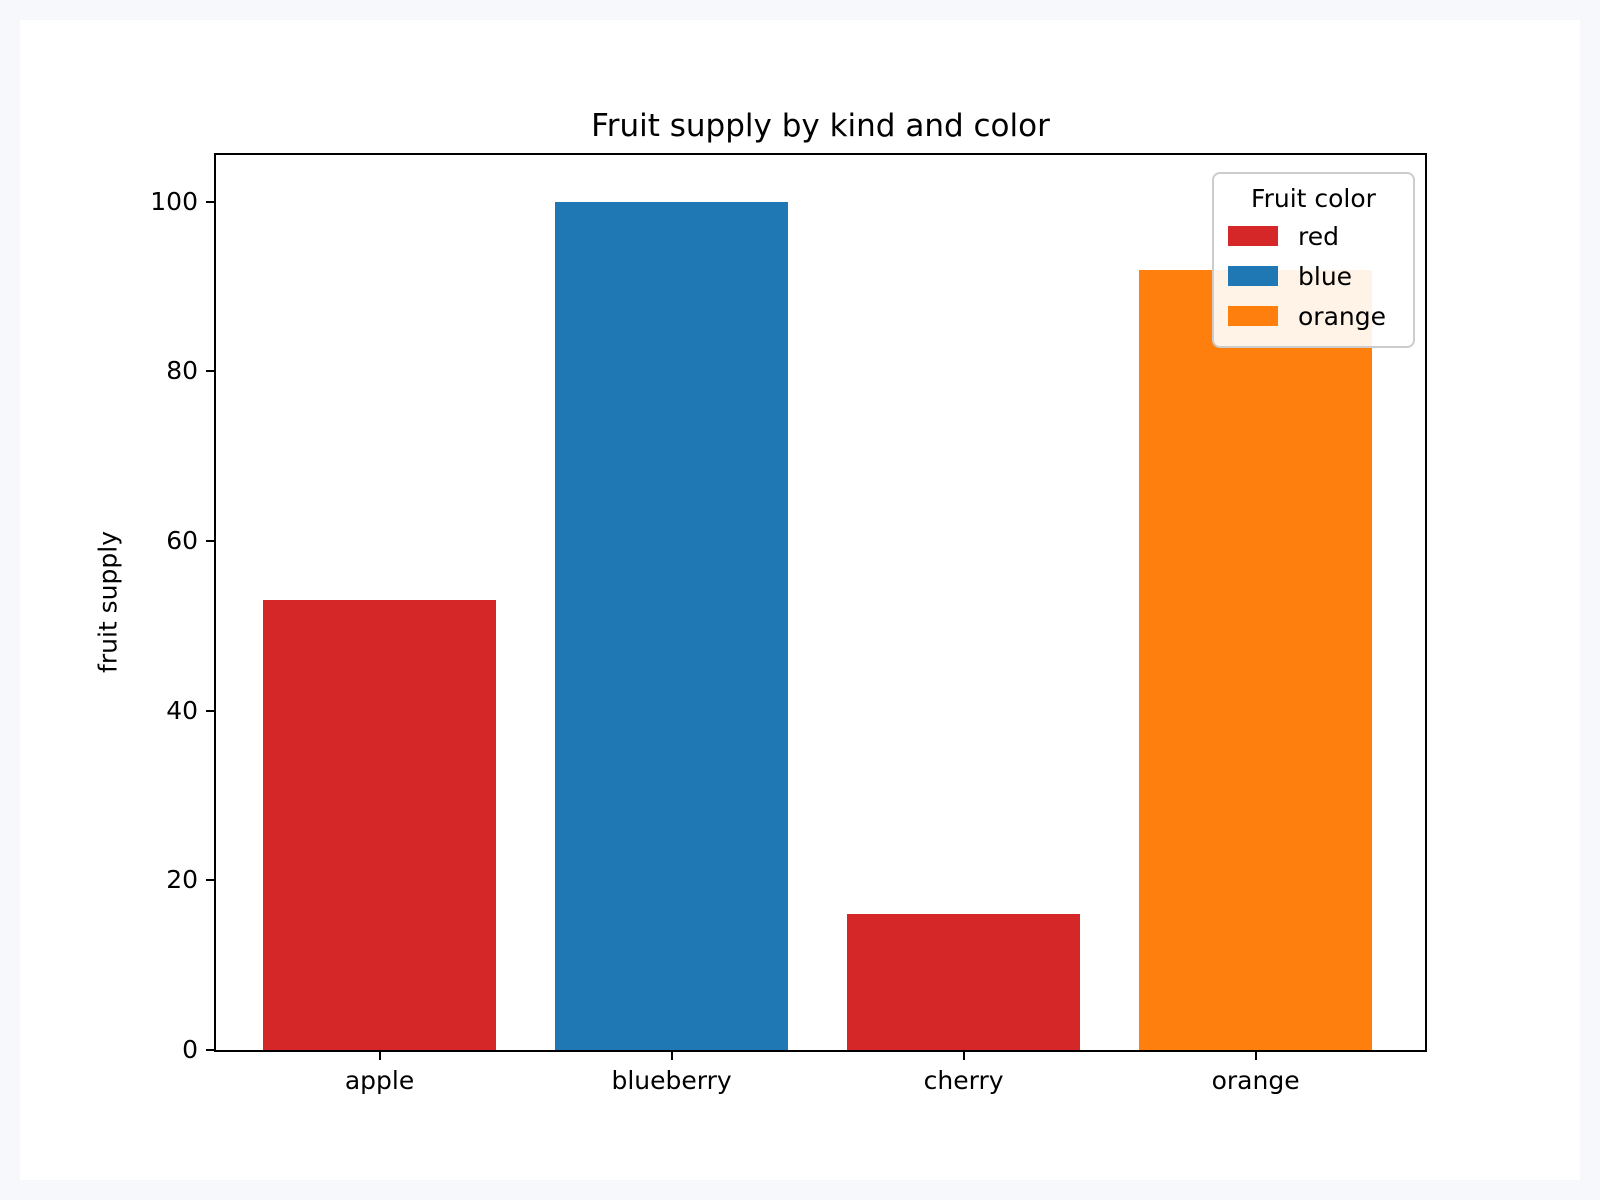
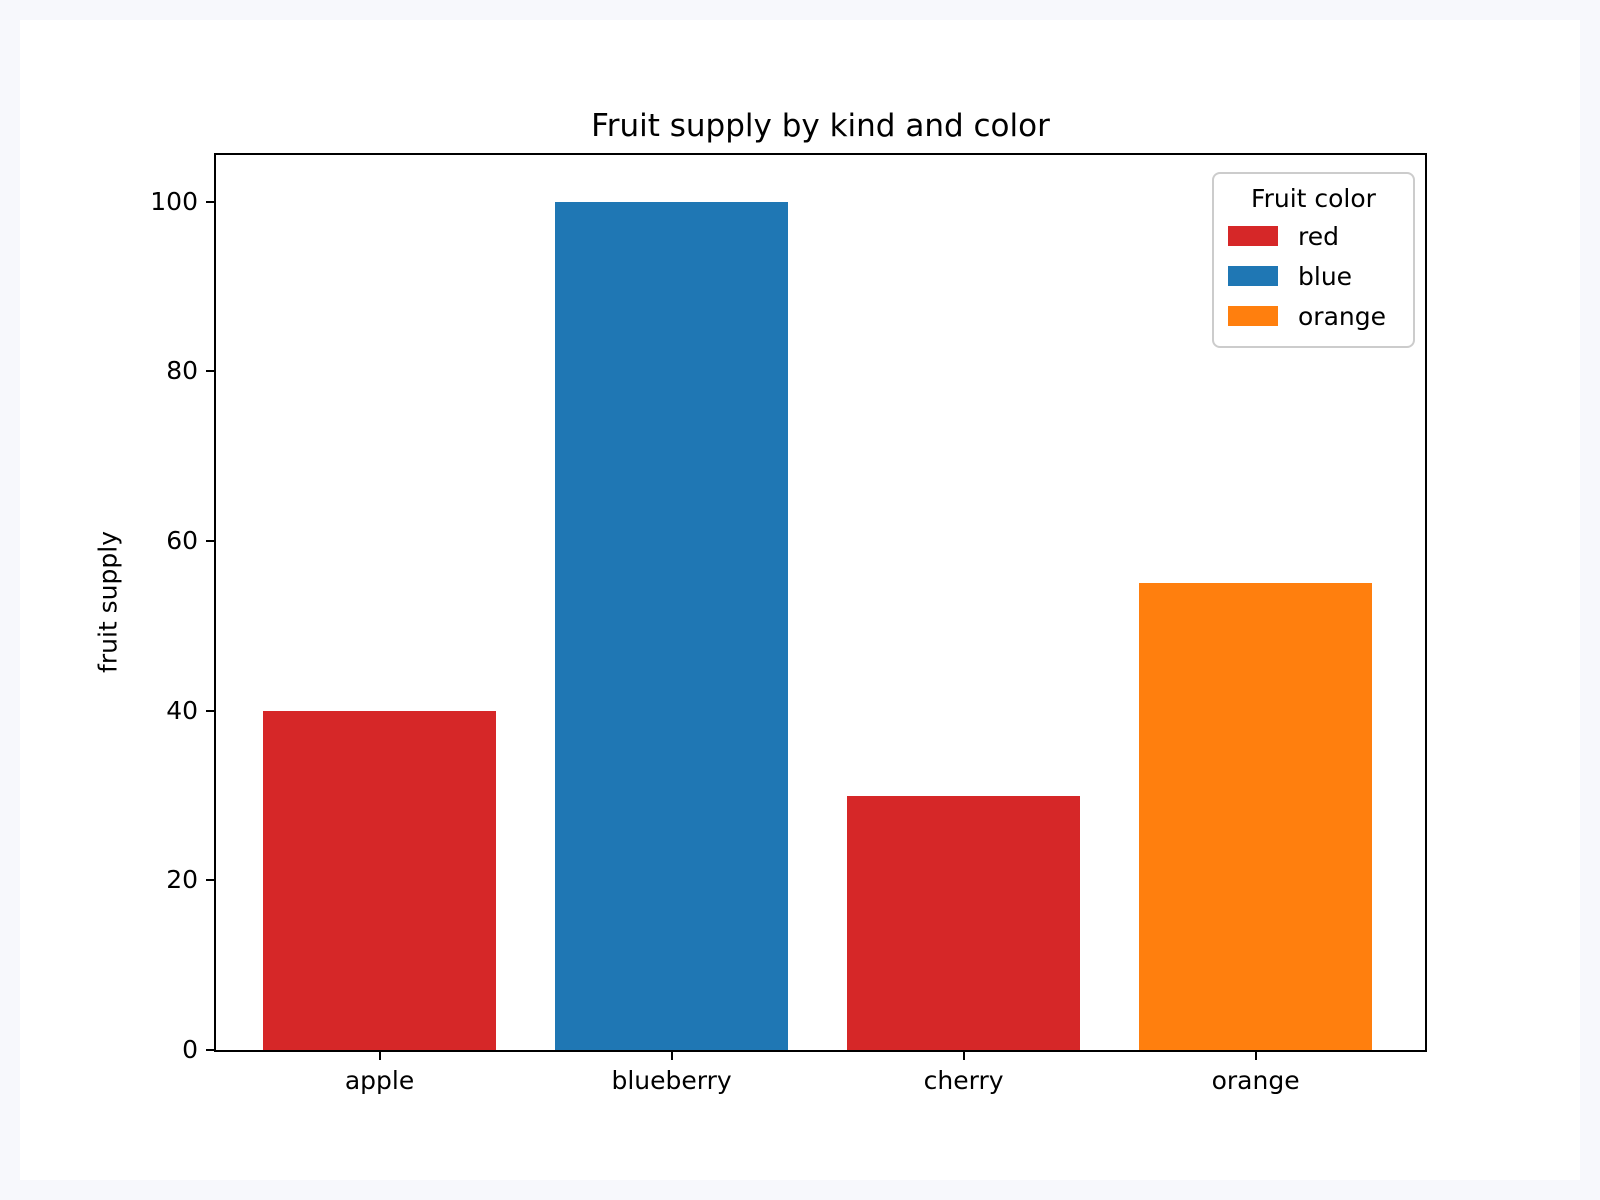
apple: 53 -> 40
cherry: 16 -> 30
orange: 92 -> 55
